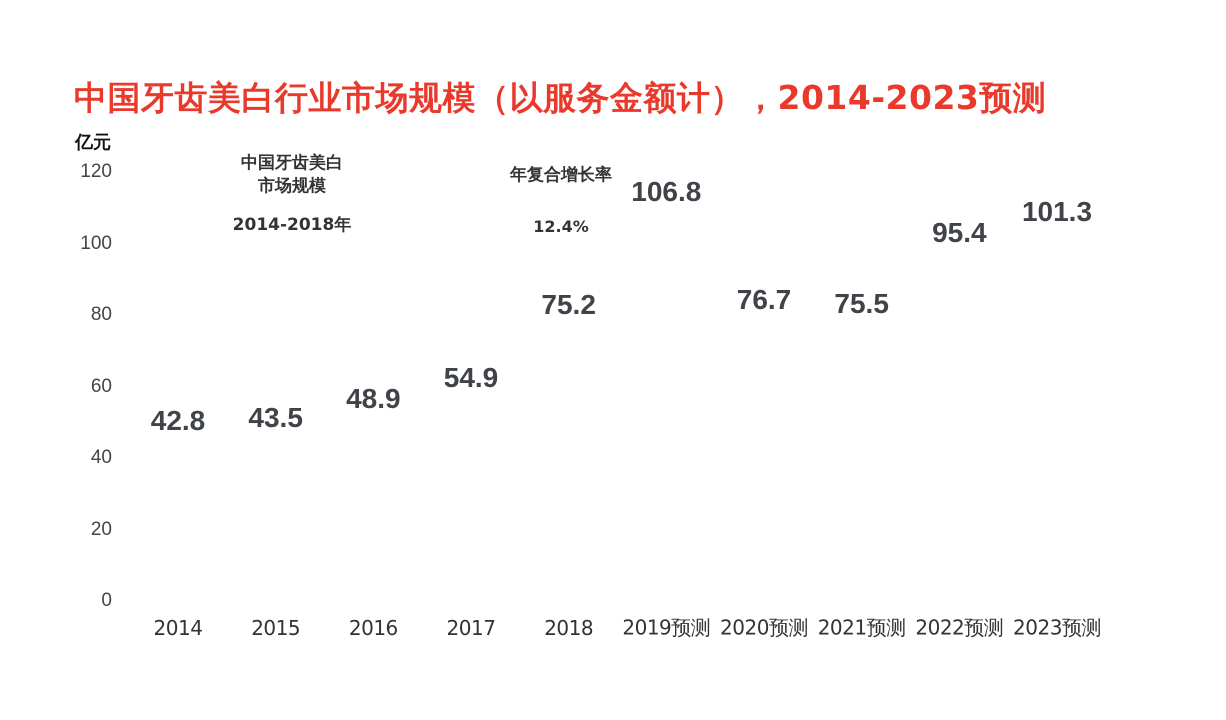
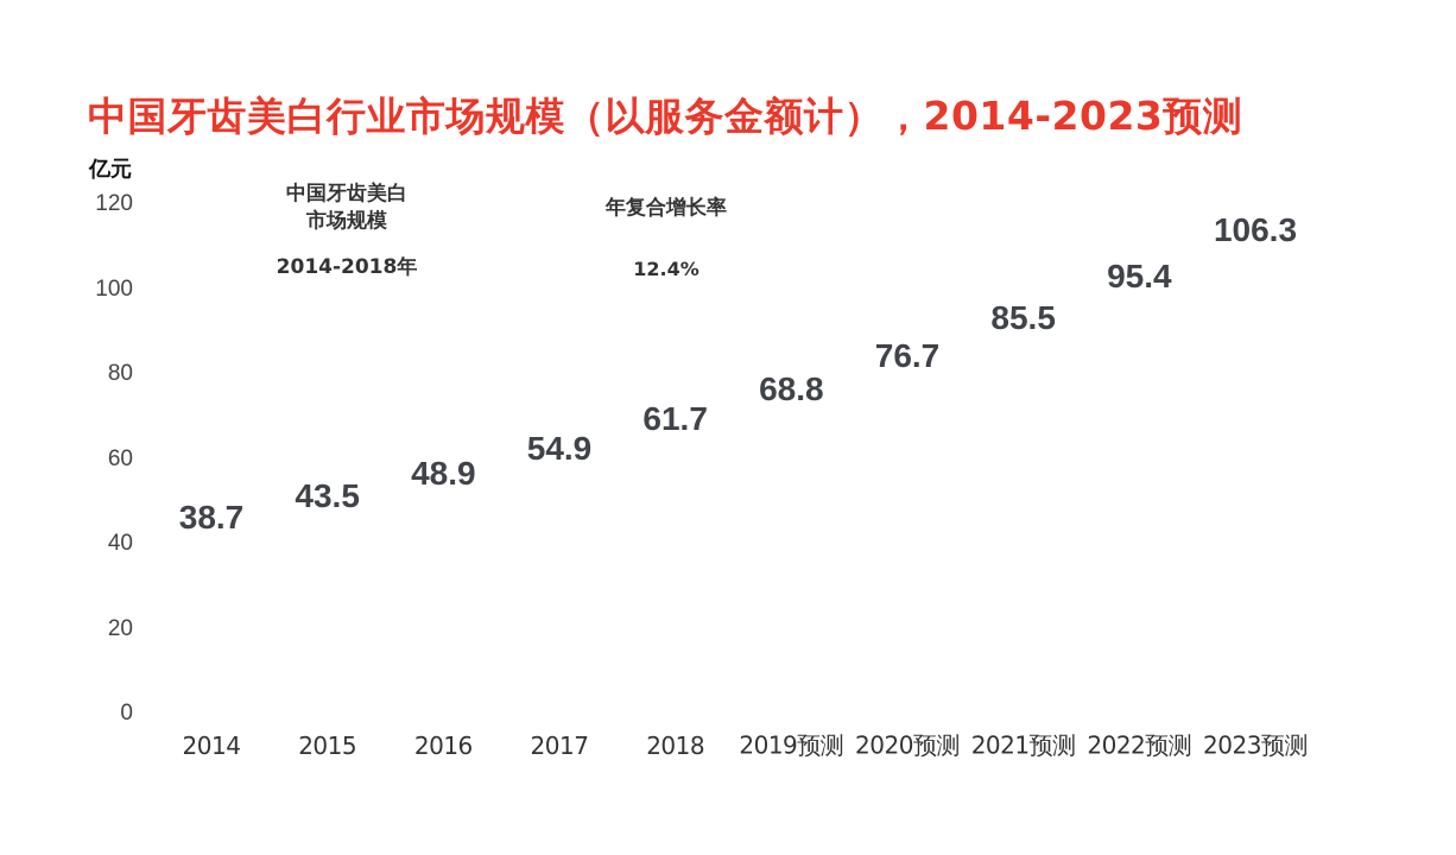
2014: 42.8 -> 38.7
2018: 75.2 -> 61.7
2019预测: 106.8 -> 68.8
2021预测: 75.5 -> 85.5
2023预测: 101.3 -> 106.3
